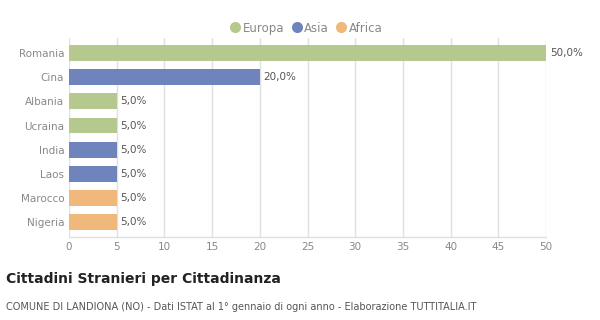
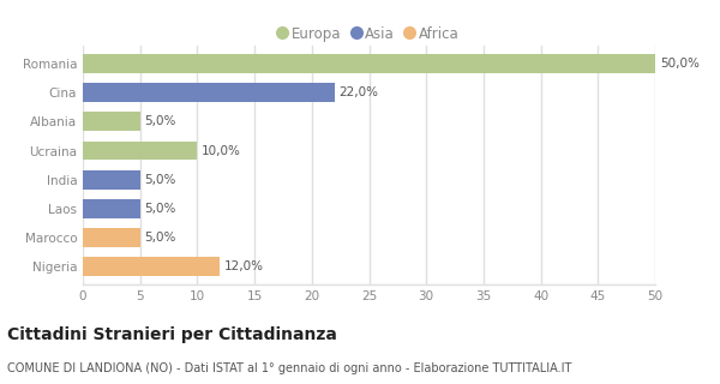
Cina: 20,0% -> 22,0%
Ucraina: 5,0% -> 10,0%
Nigeria: 5,0% -> 12,0%
